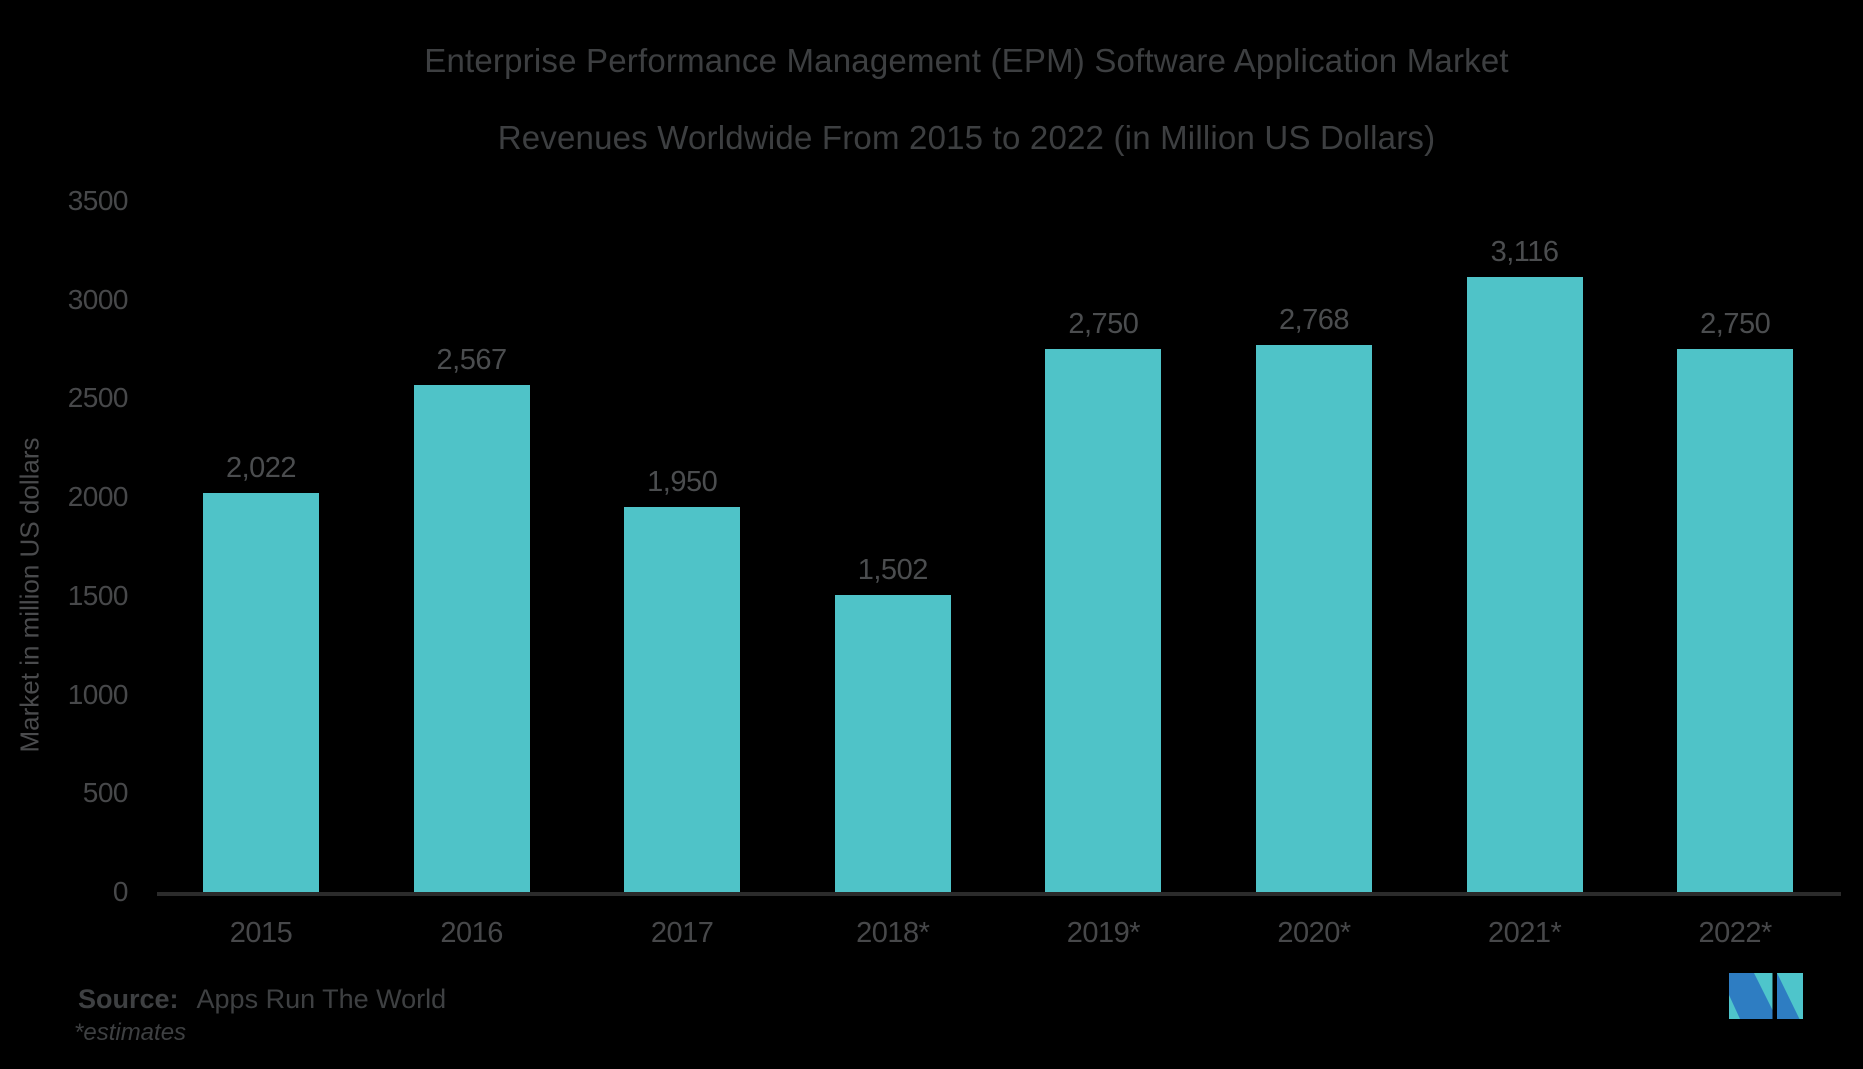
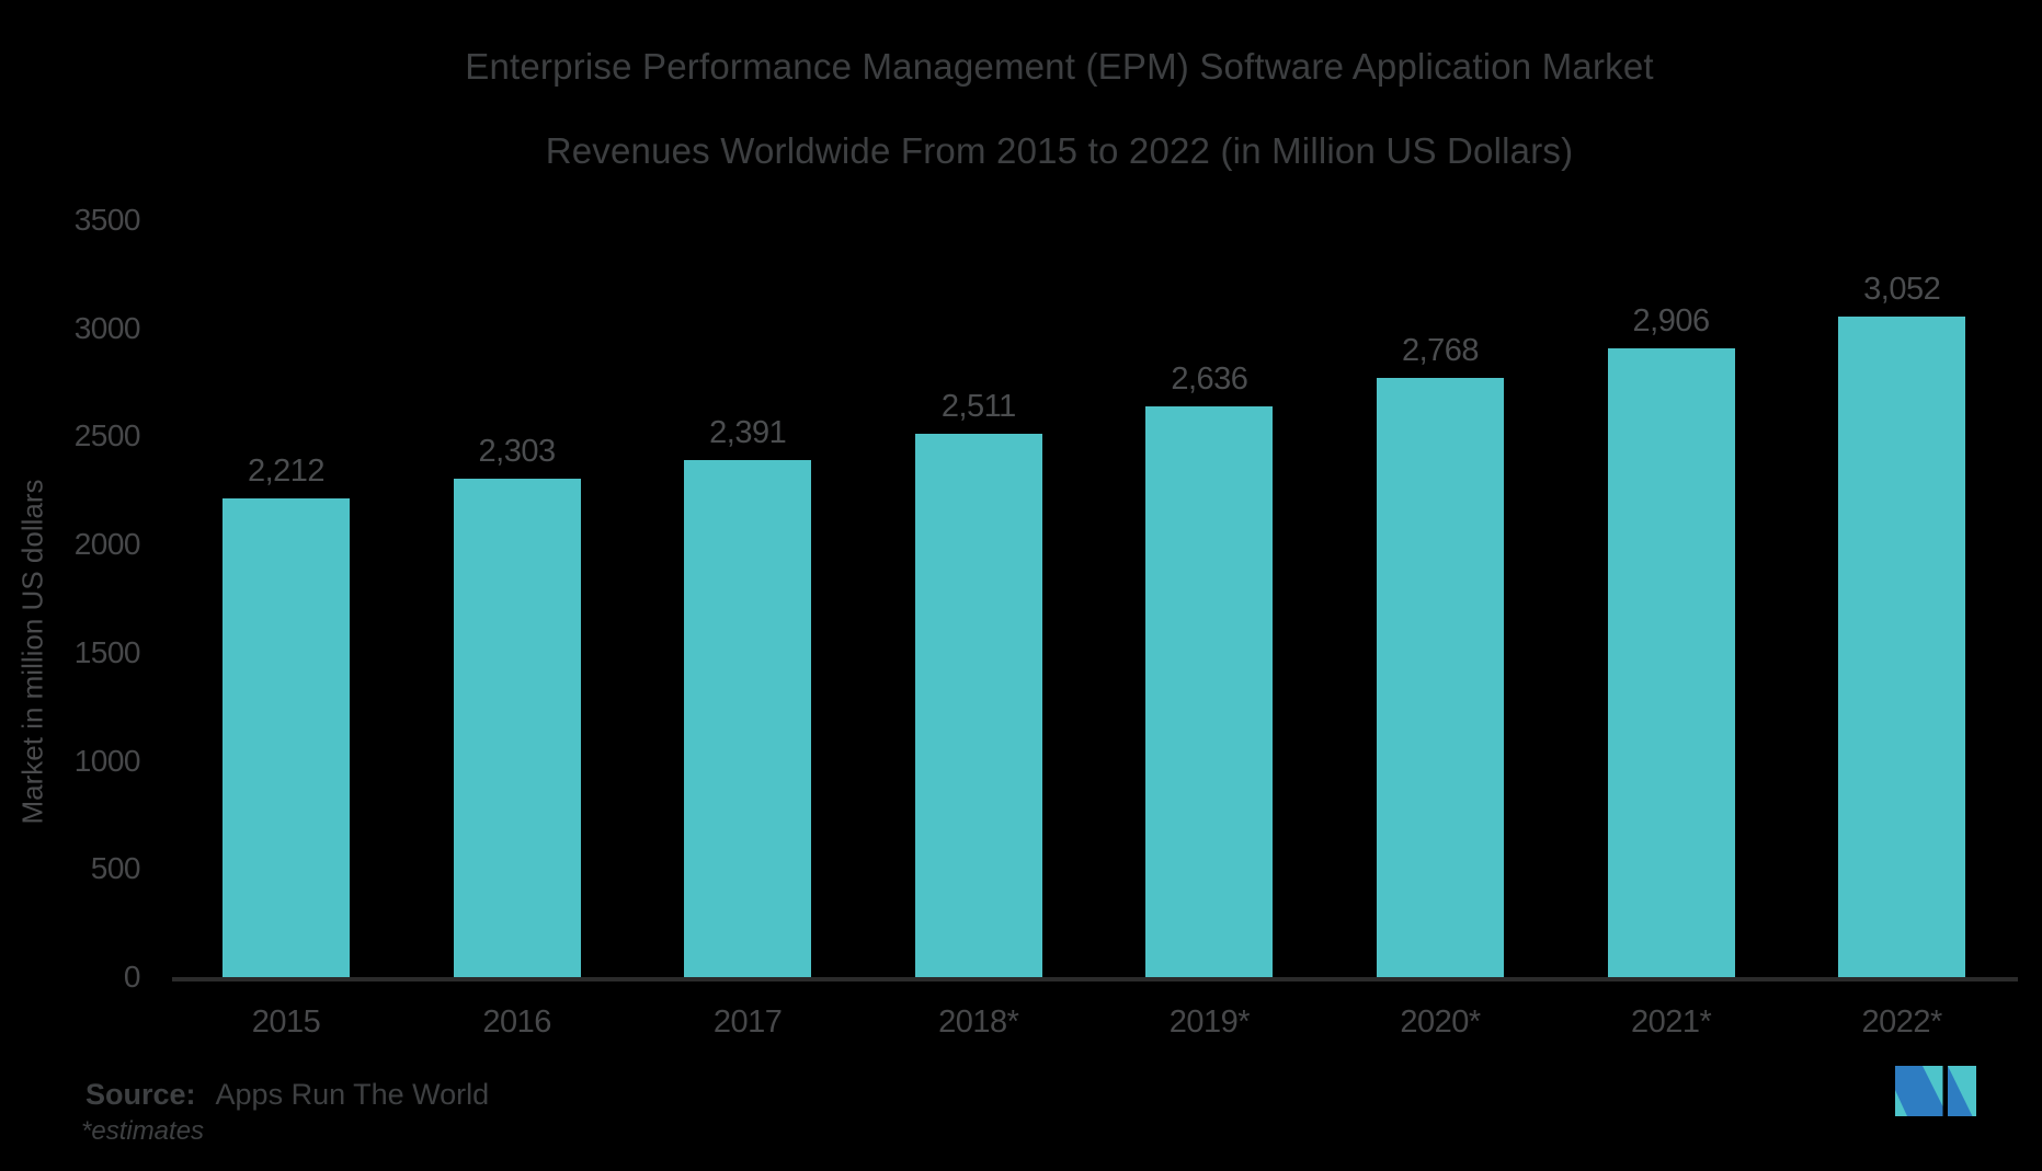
2015: 2,022 -> 2,212
2016: 2,567 -> 2,303
2017: 1,950 -> 2,391
2018*: 1,502 -> 2,511
2019*: 2,750 -> 2,636
2021*: 3,116 -> 2,906
2022*: 2,750 -> 3,052
